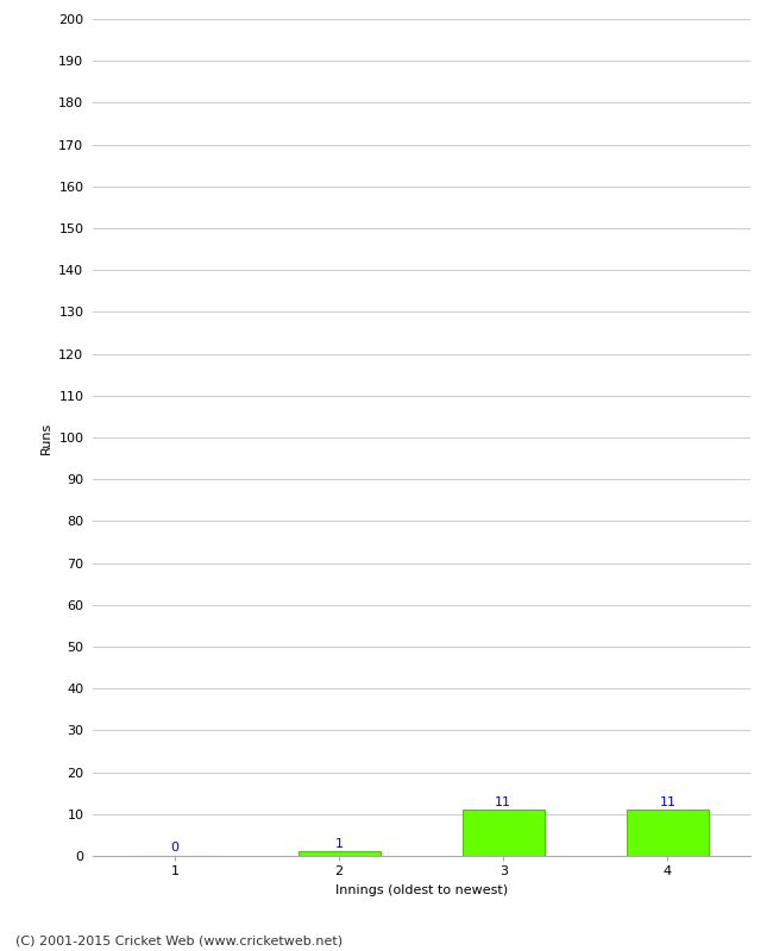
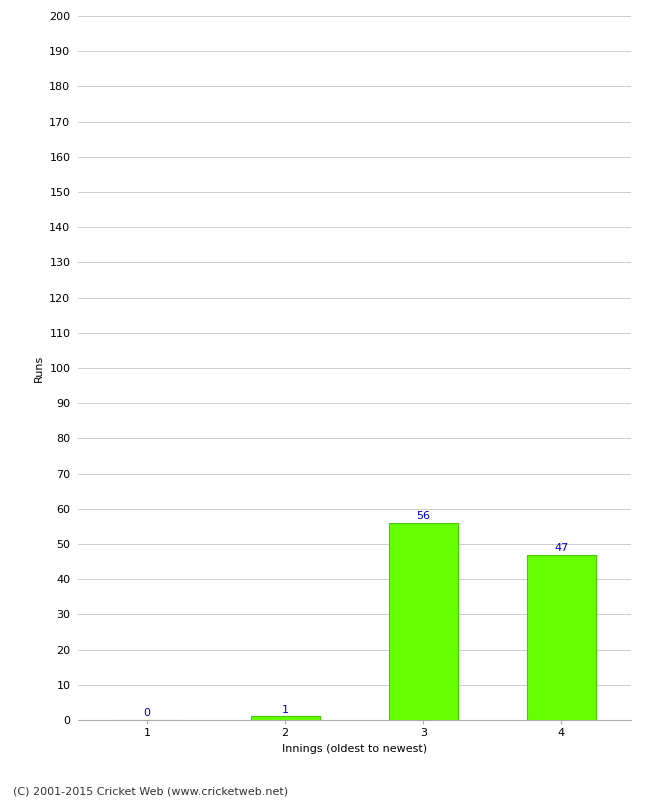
3: 11 -> 56
4: 11 -> 47
